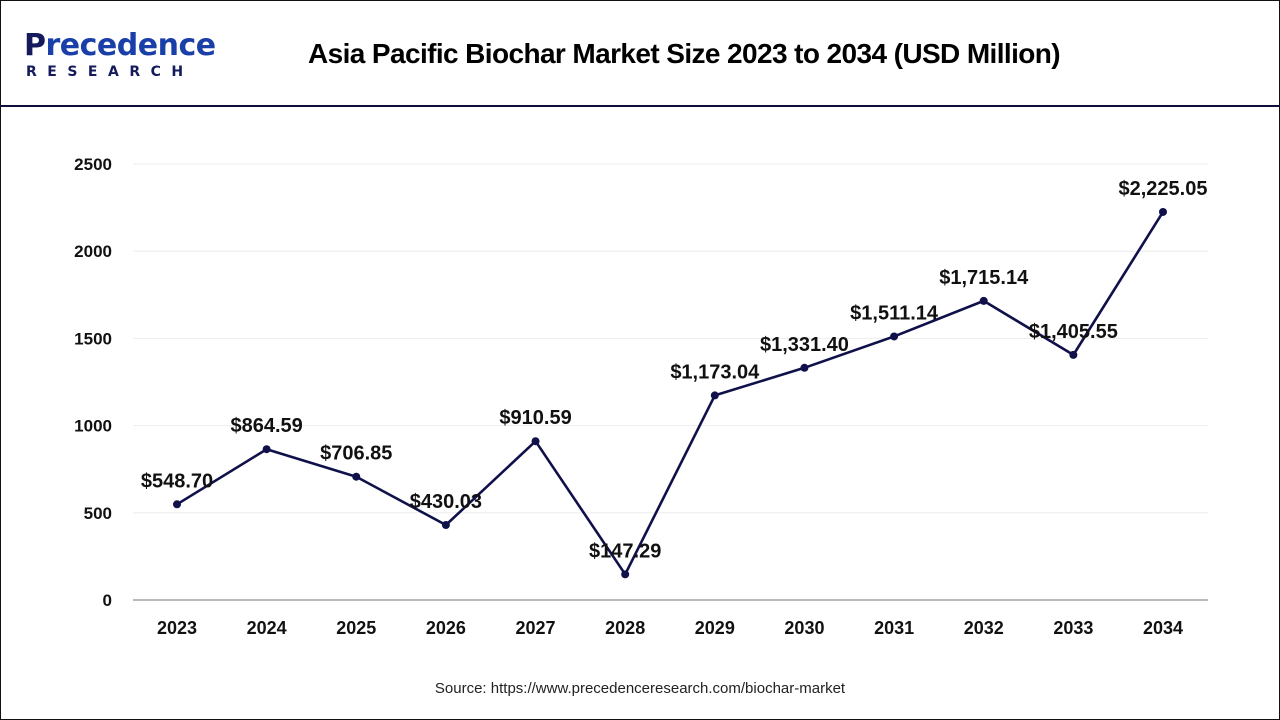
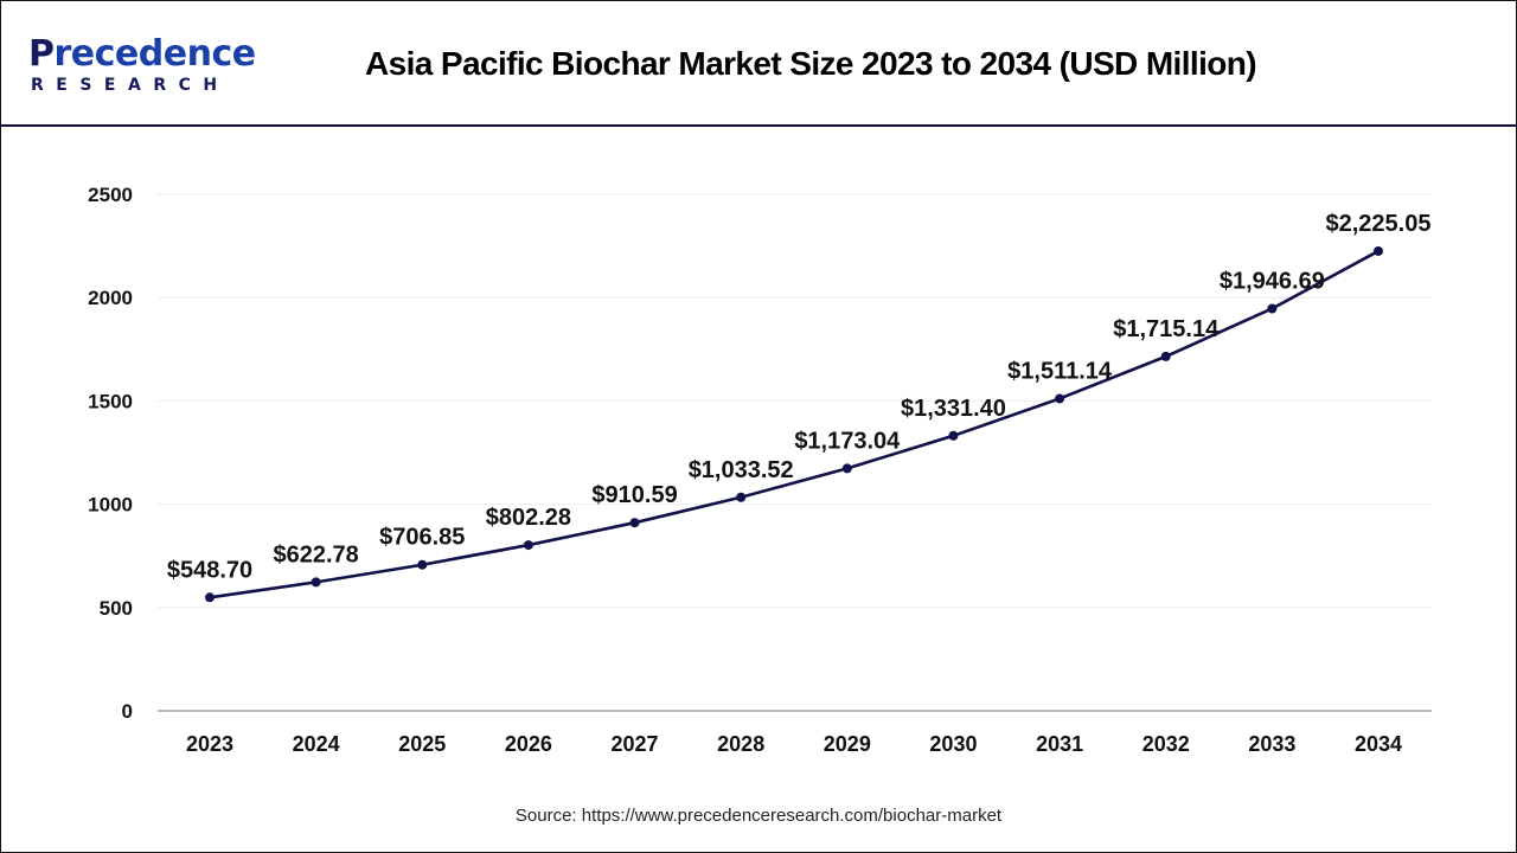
2024: $864.59 -> $622.78
2026: $430.03 -> $802.28
2028: $147.29 -> $1,033.52
2033: $1,405.55 -> $1,946.69
